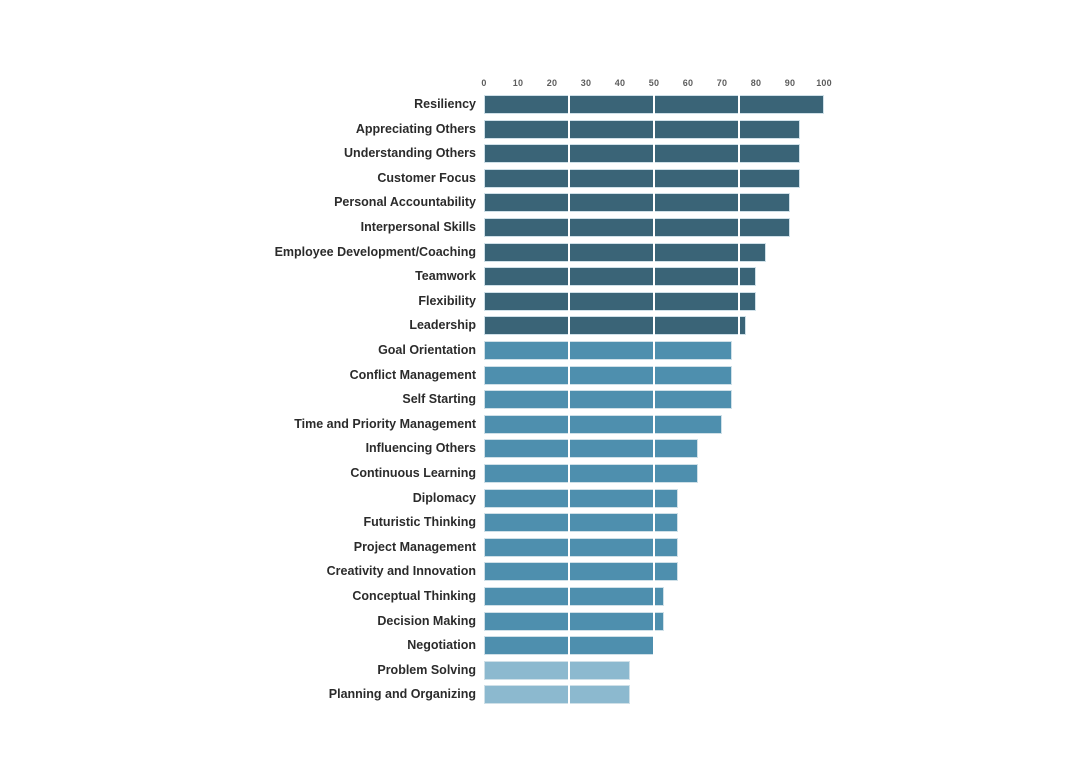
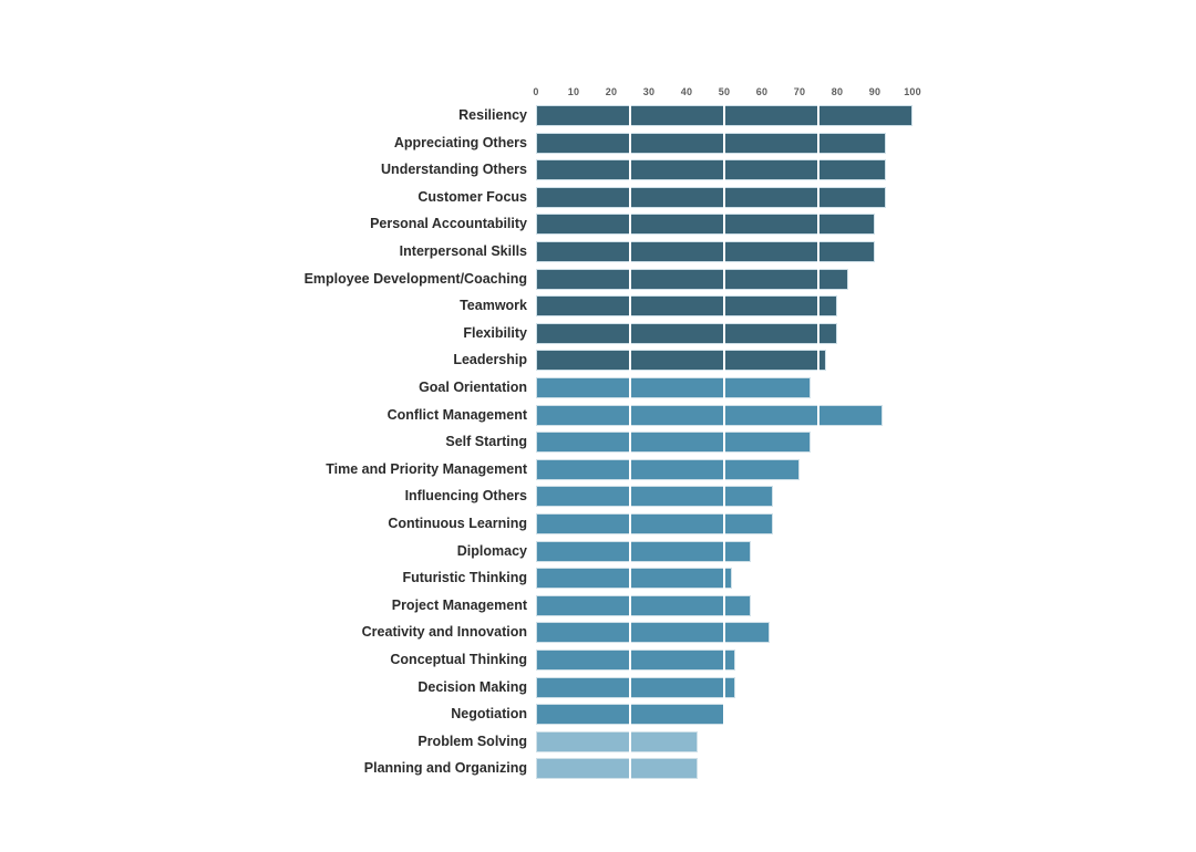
Conflict Management: 73 -> 92
Futuristic Thinking: 57 -> 52
Creativity and Innovation: 57 -> 62
